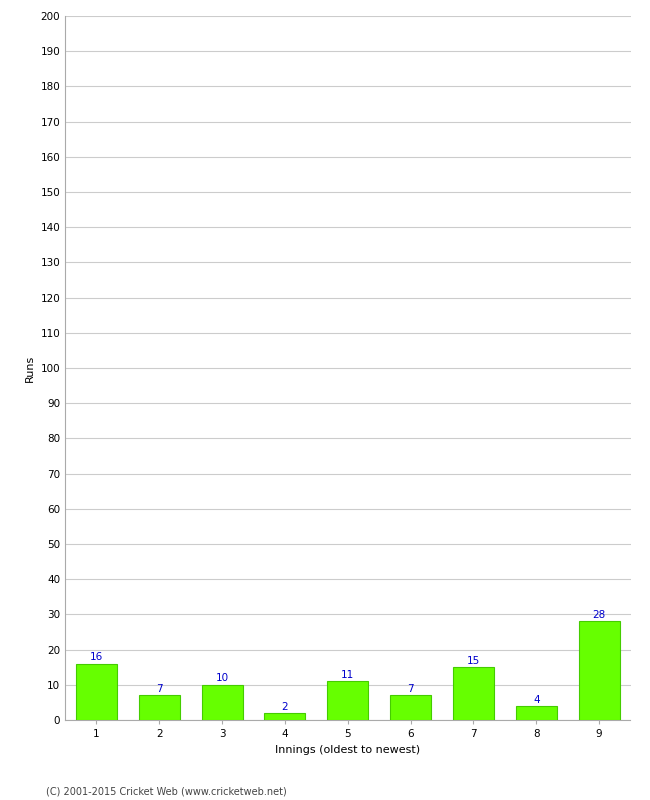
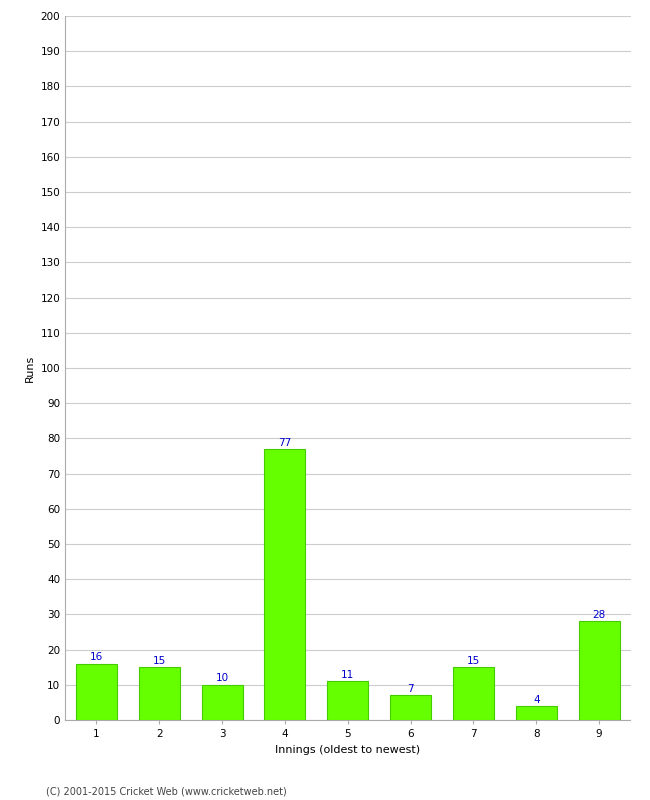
2: 7 -> 15
4: 2 -> 77
